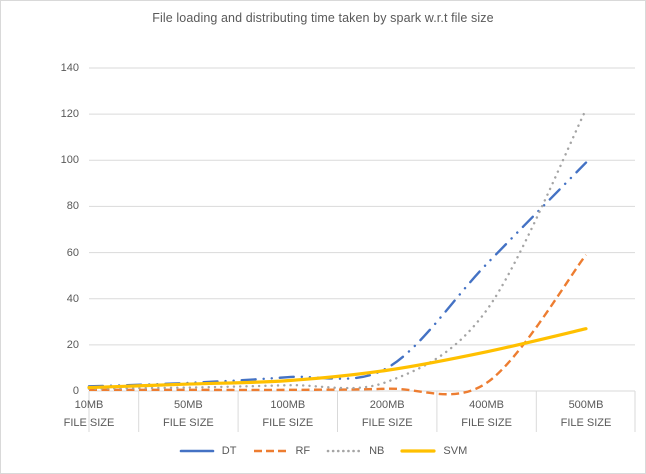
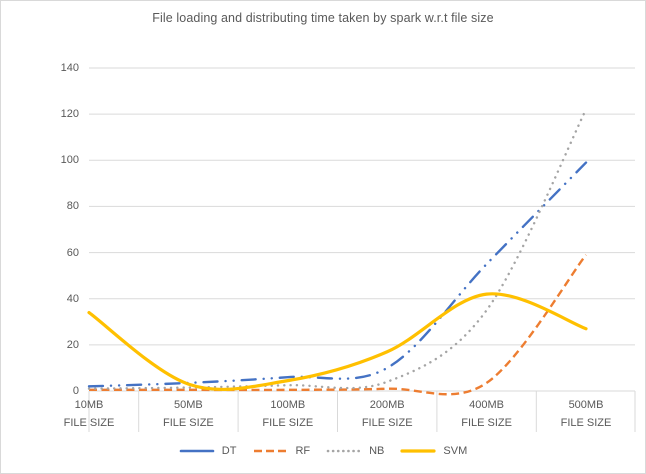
SVM/10MB: 2 -> 34
SVM/200MB: 9 -> 17
SVM/400MB: 17 -> 42
